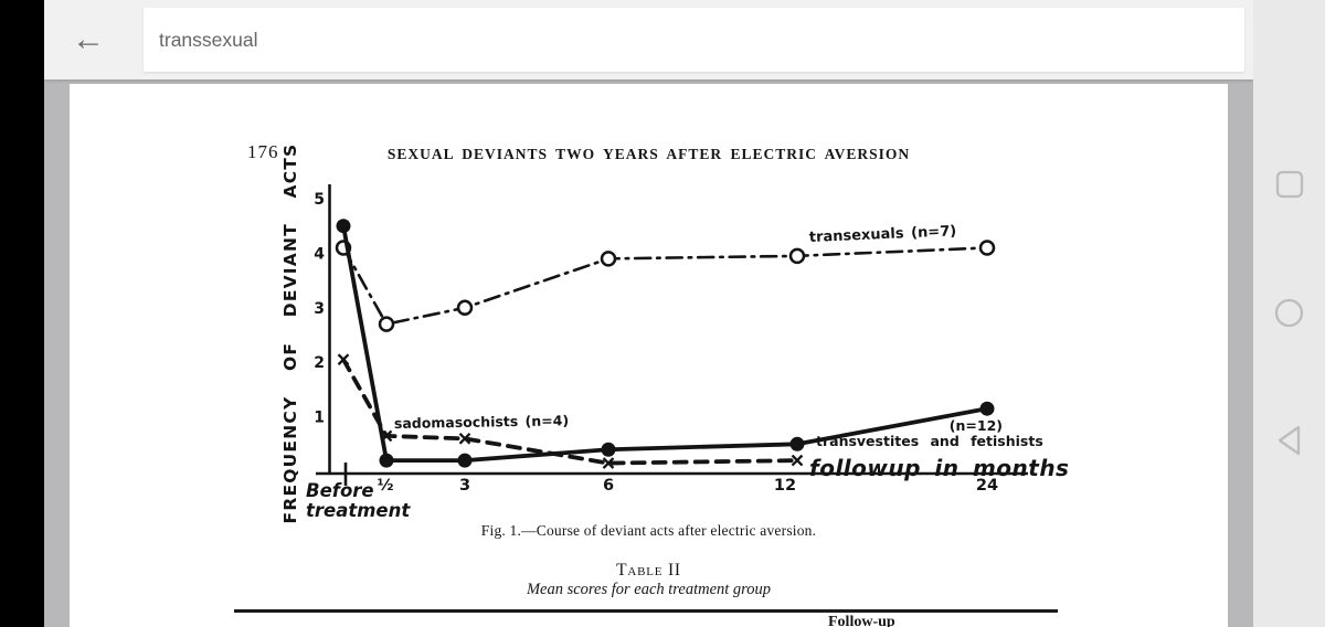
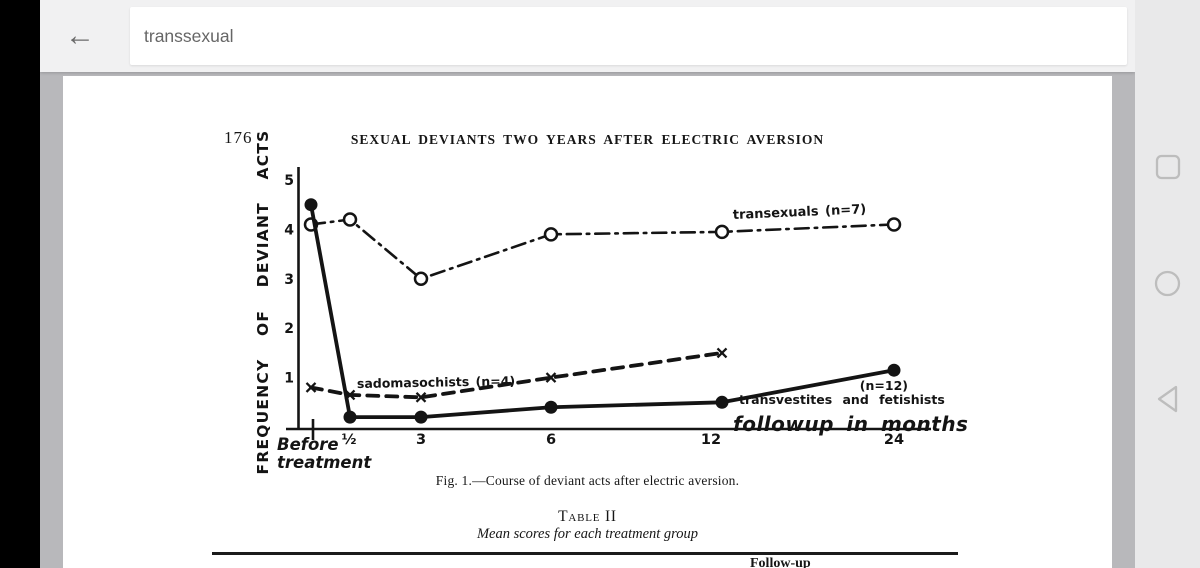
sadomasochists (n=4)/Before treatment: 2.0 -> 0.8
transexuals (n=7)/½: 2.7 -> 4.2
sadomasochists (n=4)/6: 0.1 -> 1.0
sadomasochists (n=4)/12: 0.2 -> 1.5
